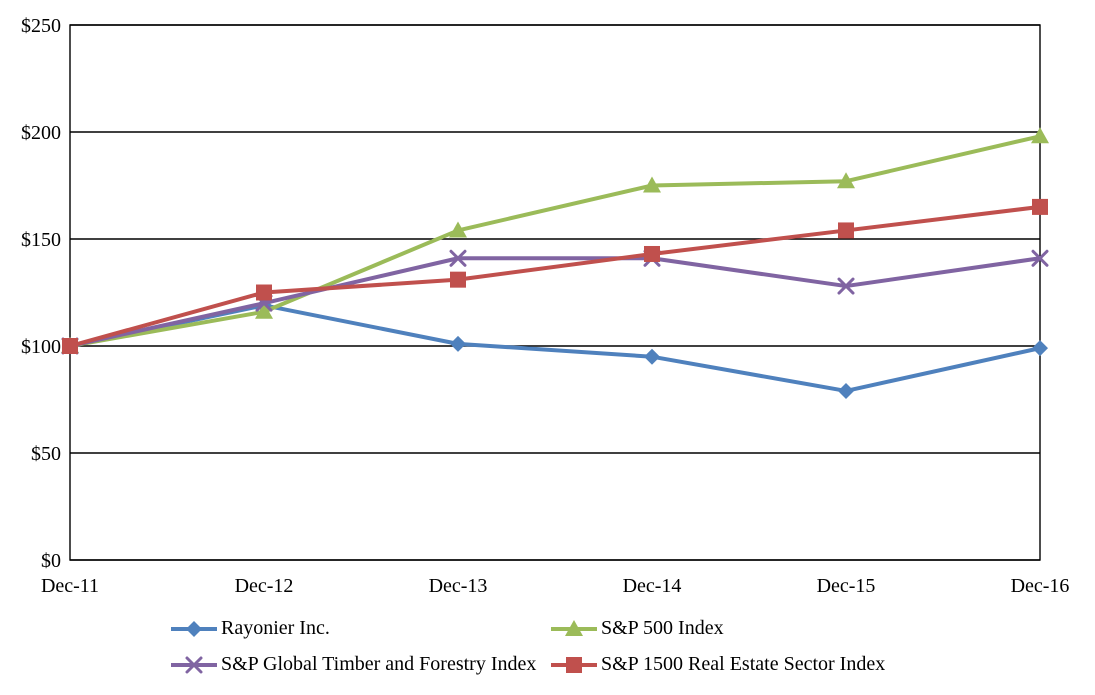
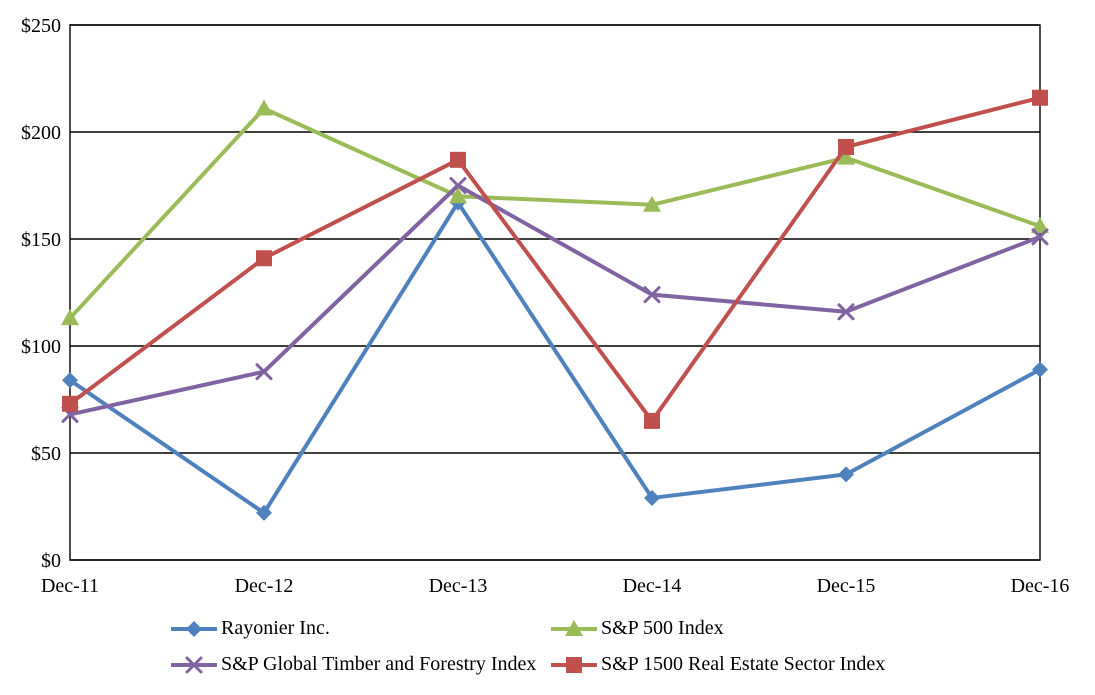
Rayonier Inc./Dec-11: $100 -> $84
S&P 500 Index/Dec-11: $100 -> $113
S&P Global Timber and Forestry Index/Dec-11: $100 -> $68
S&P 1500 Real Estate Sector Index/Dec-11: $100 -> $73
Rayonier Inc./Dec-12: $119 -> $22
S&P 500 Index/Dec-12: $116 -> $211
S&P Global Timber and Forestry Index/Dec-12: $120 -> $88
S&P 1500 Real Estate Sector Index/Dec-12: $125 -> $141
Rayonier Inc./Dec-13: $101 -> $167
S&P 500 Index/Dec-13: $154 -> $170
S&P Global Timber and Forestry Index/Dec-13: $141 -> $175
S&P 1500 Real Estate Sector Index/Dec-13: $131 -> $187
Rayonier Inc./Dec-14: $95 -> $29
S&P 500 Index/Dec-14: $175 -> $166
S&P Global Timber and Forestry Index/Dec-14: $141 -> $124
S&P 1500 Real Estate Sector Index/Dec-14: $143 -> $65
Rayonier Inc./Dec-15: $79 -> $40
S&P 500 Index/Dec-15: $177 -> $188
S&P Global Timber and Forestry Index/Dec-15: $128 -> $116
S&P 1500 Real Estate Sector Index/Dec-15: $154 -> $193
Rayonier Inc./Dec-16: $99 -> $89
S&P 500 Index/Dec-16: $198 -> $156
S&P Global Timber and Forestry Index/Dec-16: $141 -> $151
S&P 1500 Real Estate Sector Index/Dec-16: $165 -> $216
